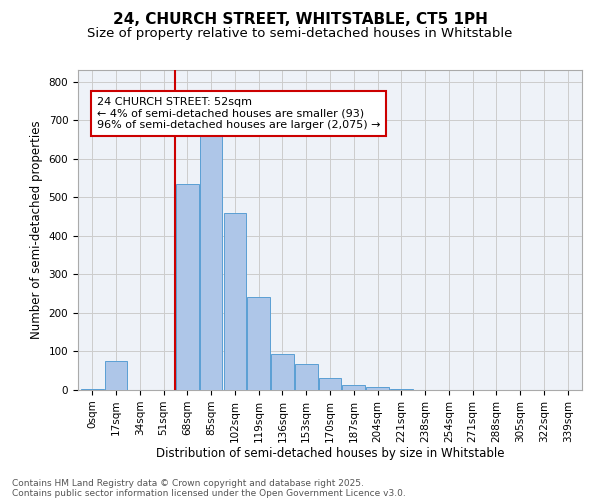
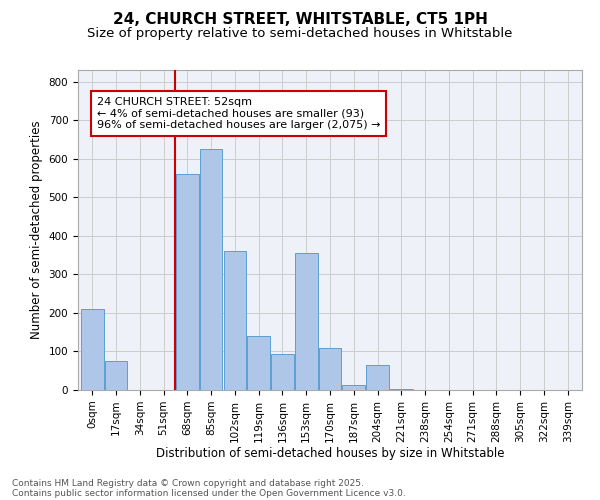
0sqm: 3 -> 210
68sqm: 535 -> 560
85sqm: 665 -> 625
102sqm: 460 -> 360
119sqm: 240 -> 140
153sqm: 68 -> 355
170sqm: 30 -> 110
204sqm: 7 -> 65
